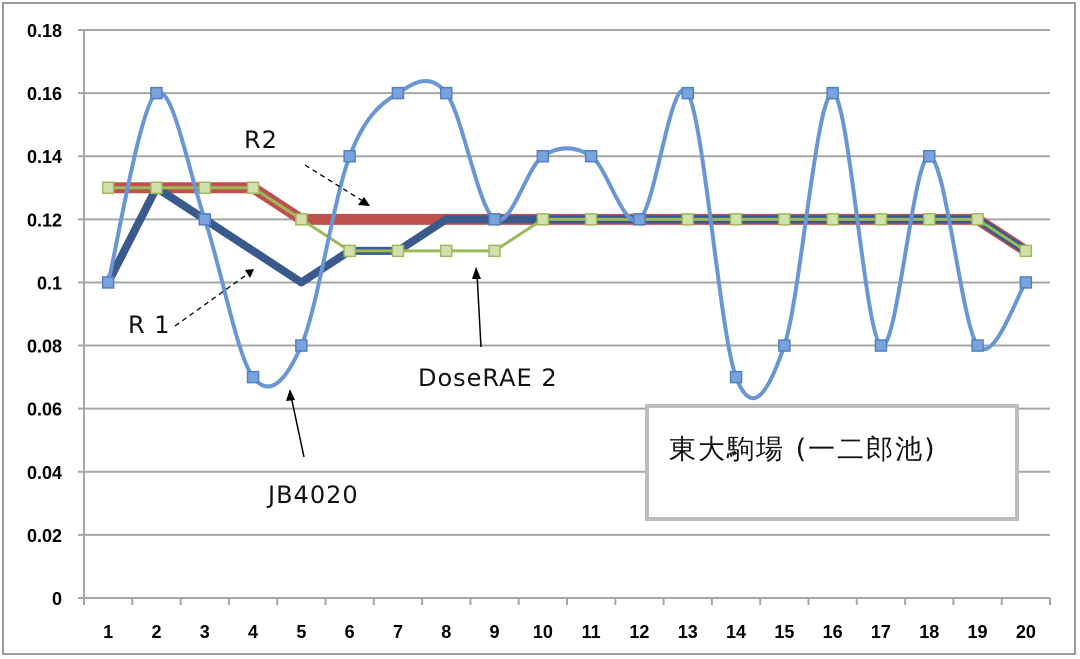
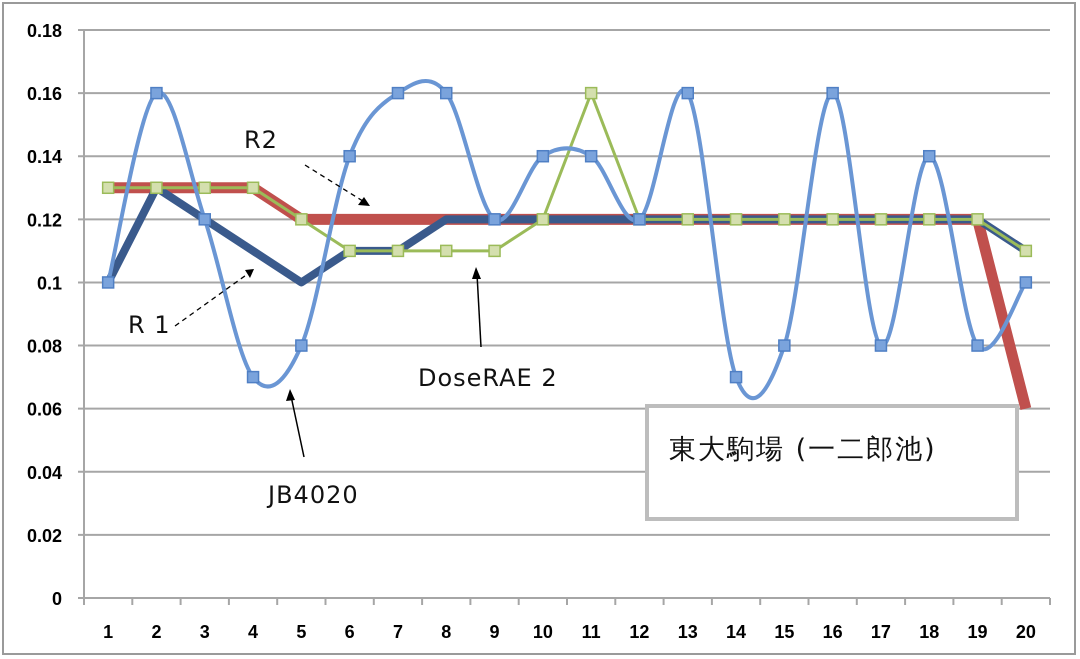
DoseRAE 2/11: 0.12 -> 0.16
R2/20: 0.11 -> 0.06
